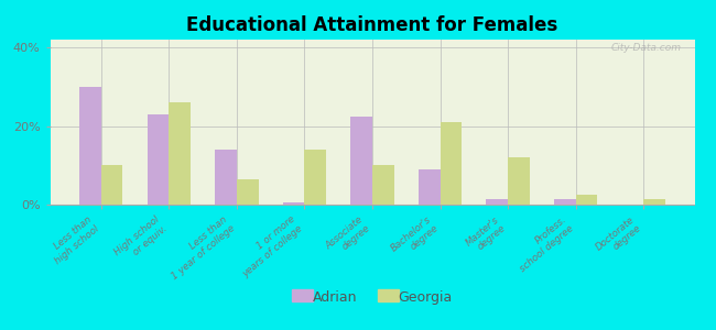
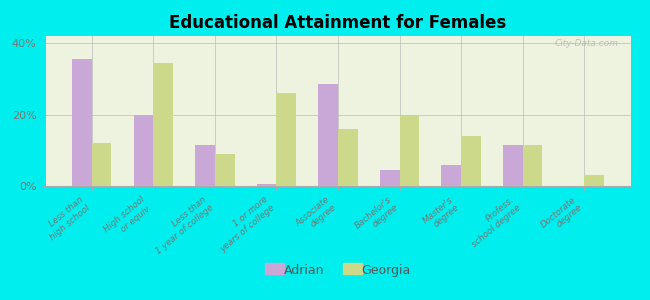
Adrian/Less than high school: 30.0% -> 35.5%
Georgia/Less than high school: 10.0% -> 12.0%
Adrian/High school or equiv.: 23.0% -> 20.0%
Georgia/High school or equiv.: 26.0% -> 34.5%
Adrian/Less than 1 year of college: 14.0% -> 11.5%
Georgia/Less than 1 year of college: 6.5% -> 9.0%
Georgia/1 or more years of college: 14.0% -> 26.0%
Adrian/Associate degree: 22.5% -> 28.5%
Georgia/Associate degree: 10.0% -> 16.0%
Adrian/Bachelor's degree: 9.0% -> 4.5%
Georgia/Bachelor's degree: 21.0% -> 19.5%
Adrian/Master's degree: 1.5% -> 6.0%
Georgia/Master's degree: 12.0% -> 14.0%
Adrian/Profess. school degree: 1.5% -> 11.5%
Georgia/Profess. school degree: 2.5% -> 11.5%
Georgia/Doctorate degree: 1.5% -> 3.0%
